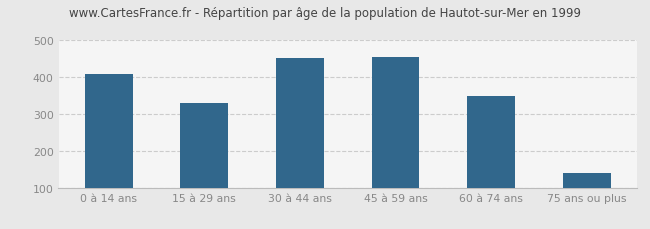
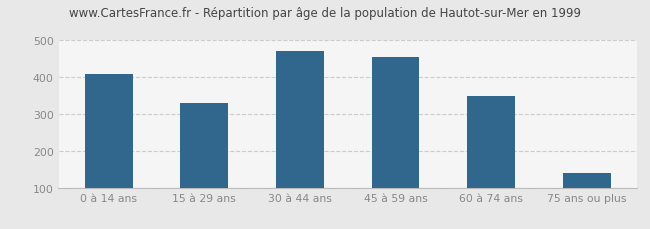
30 à 44 ans: 453 -> 470
